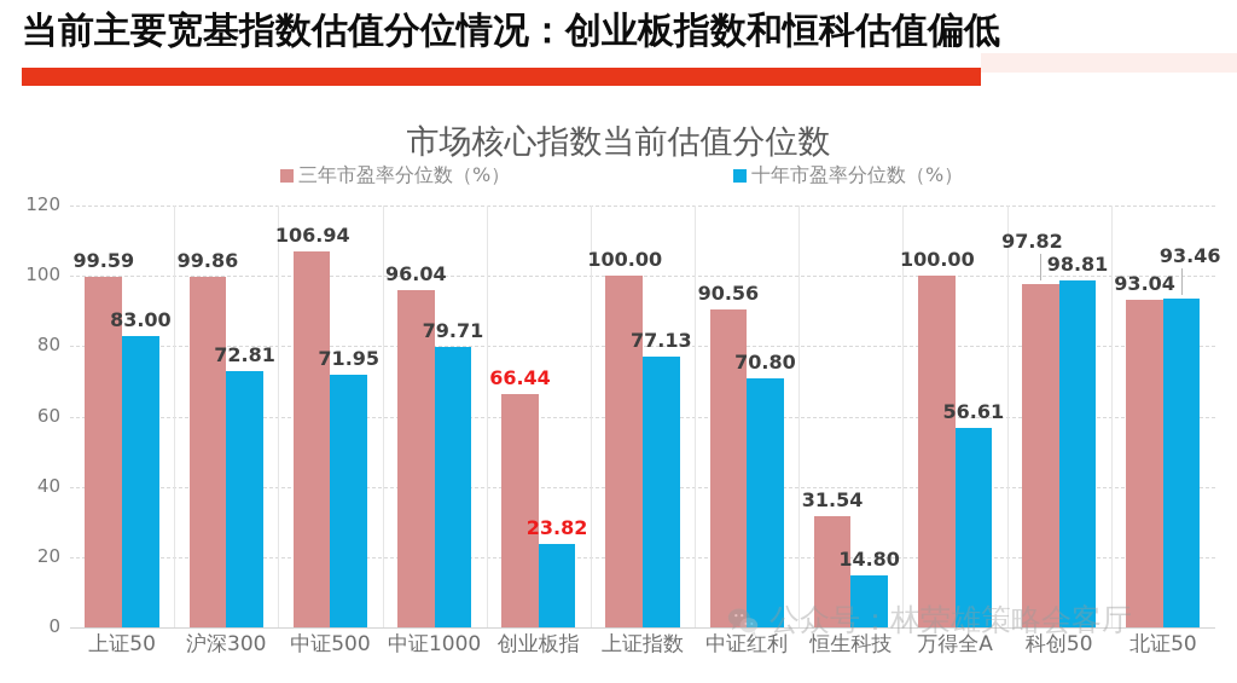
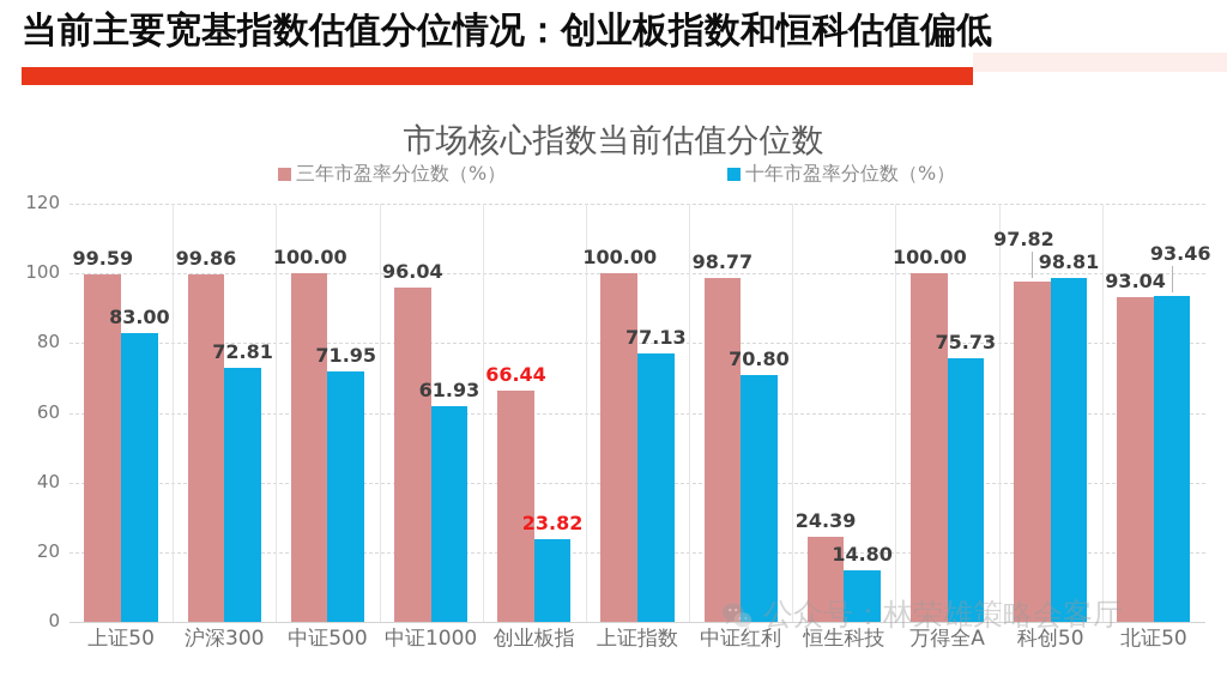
三年市盈率分位数（%）/中证500: 106.94 -> 100.00
十年市盈率分位数（%）/中证1000: 79.71 -> 61.93
三年市盈率分位数（%）/中证红利: 90.56 -> 98.77
三年市盈率分位数（%）/恒生科技: 31.54 -> 24.39
十年市盈率分位数（%）/万得全A: 56.61 -> 75.73
